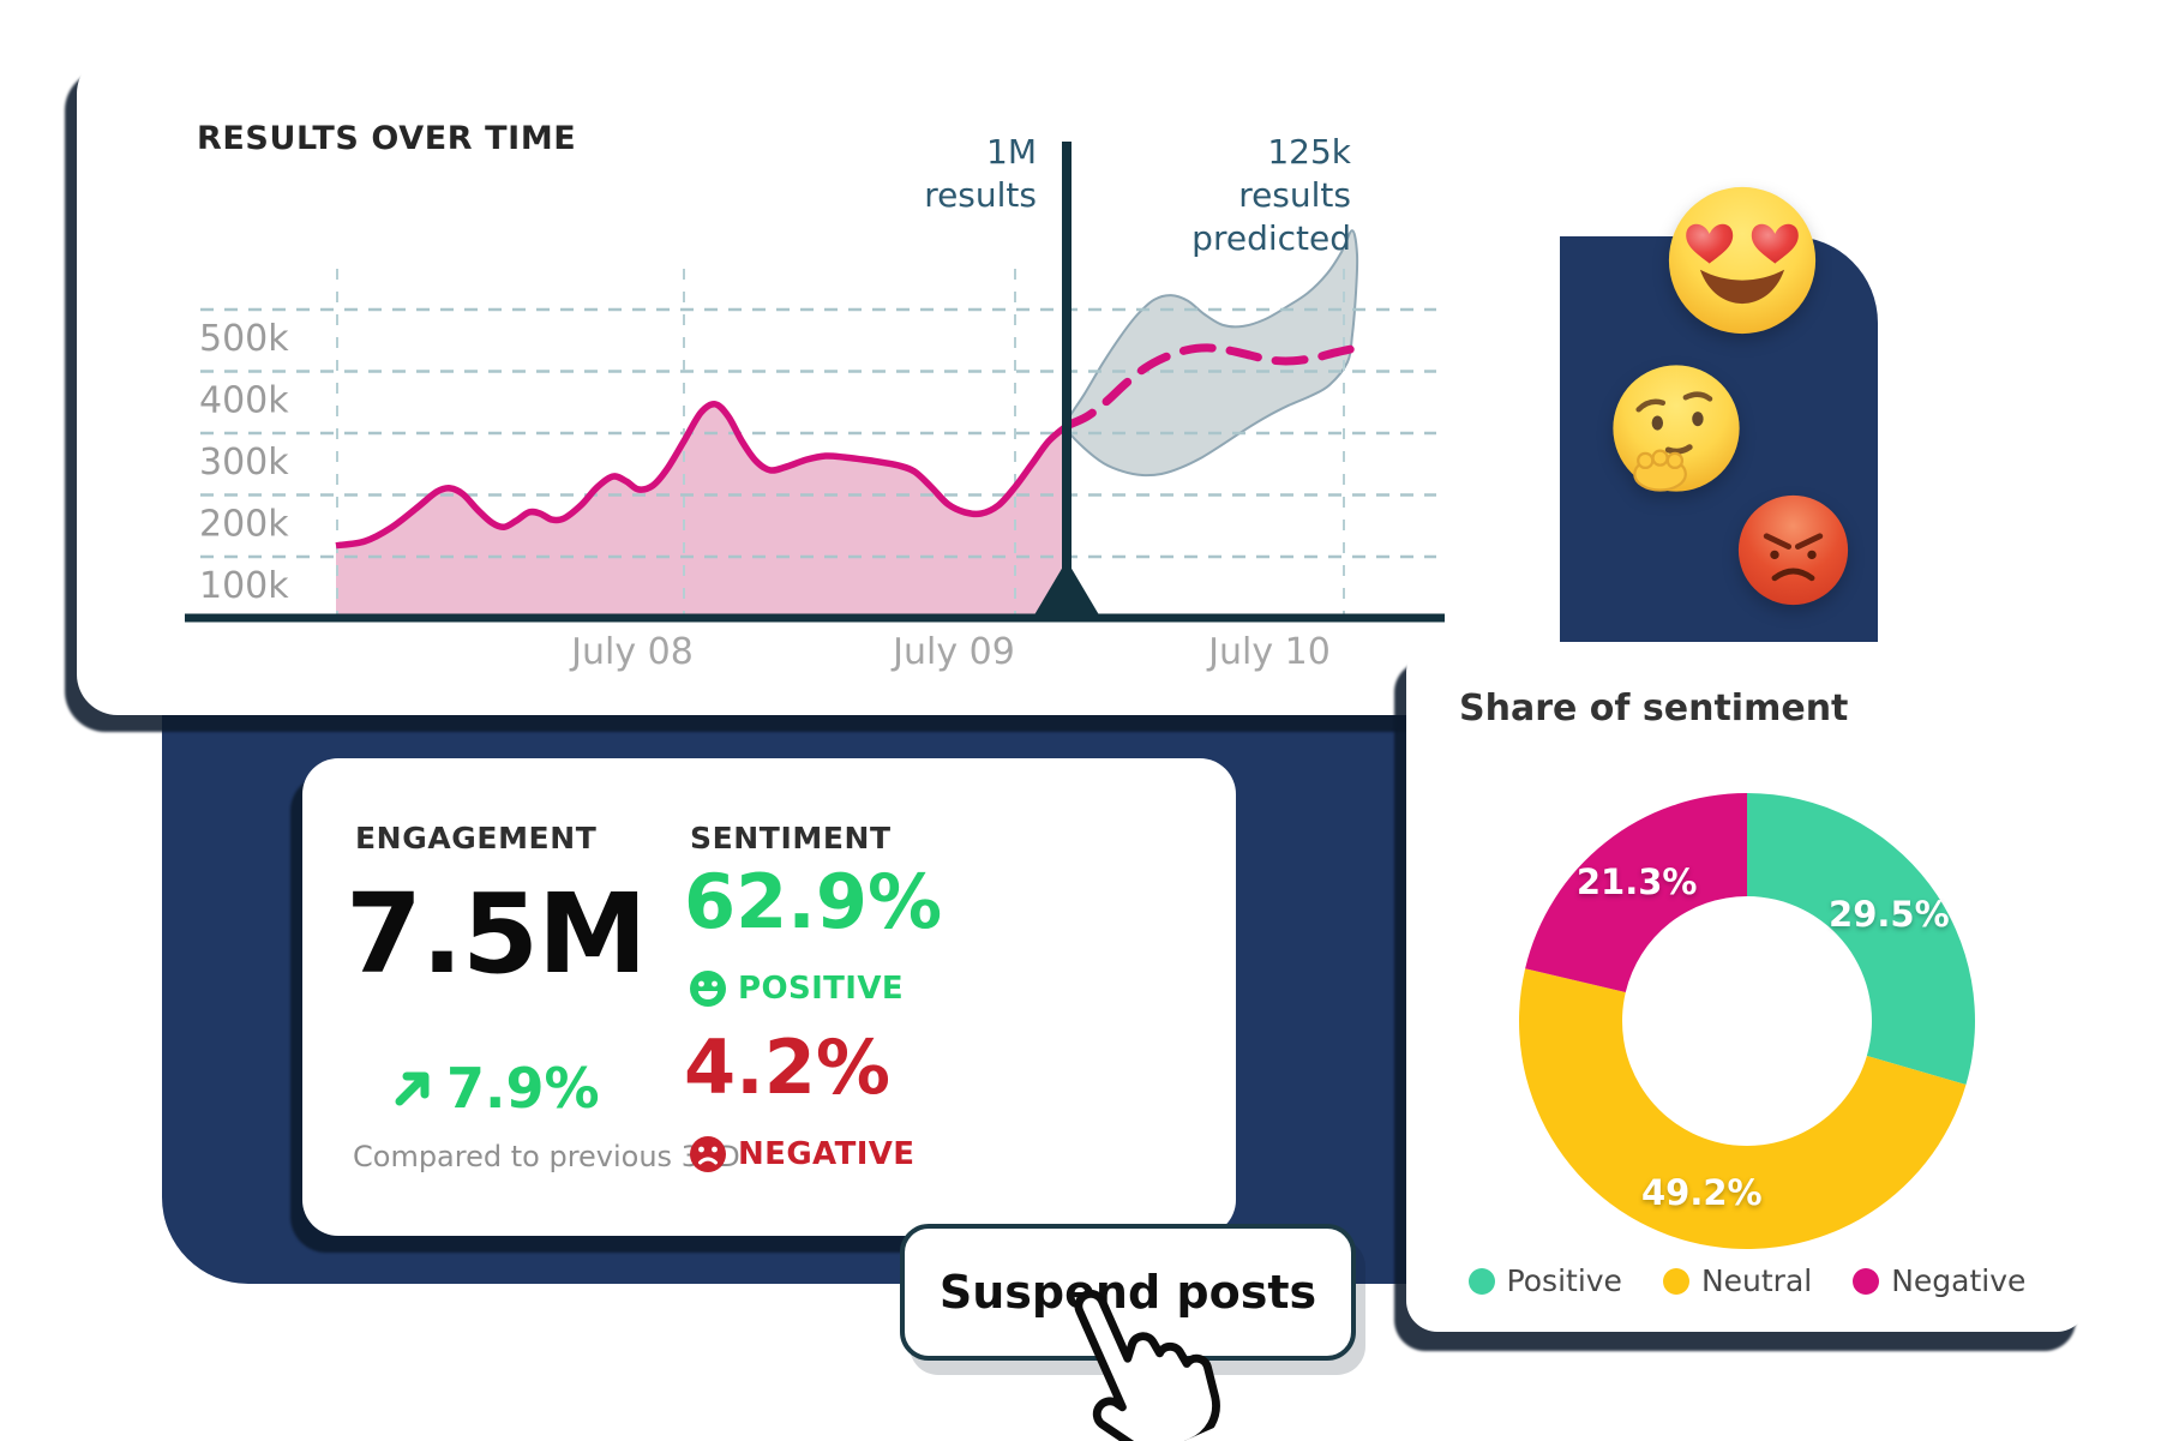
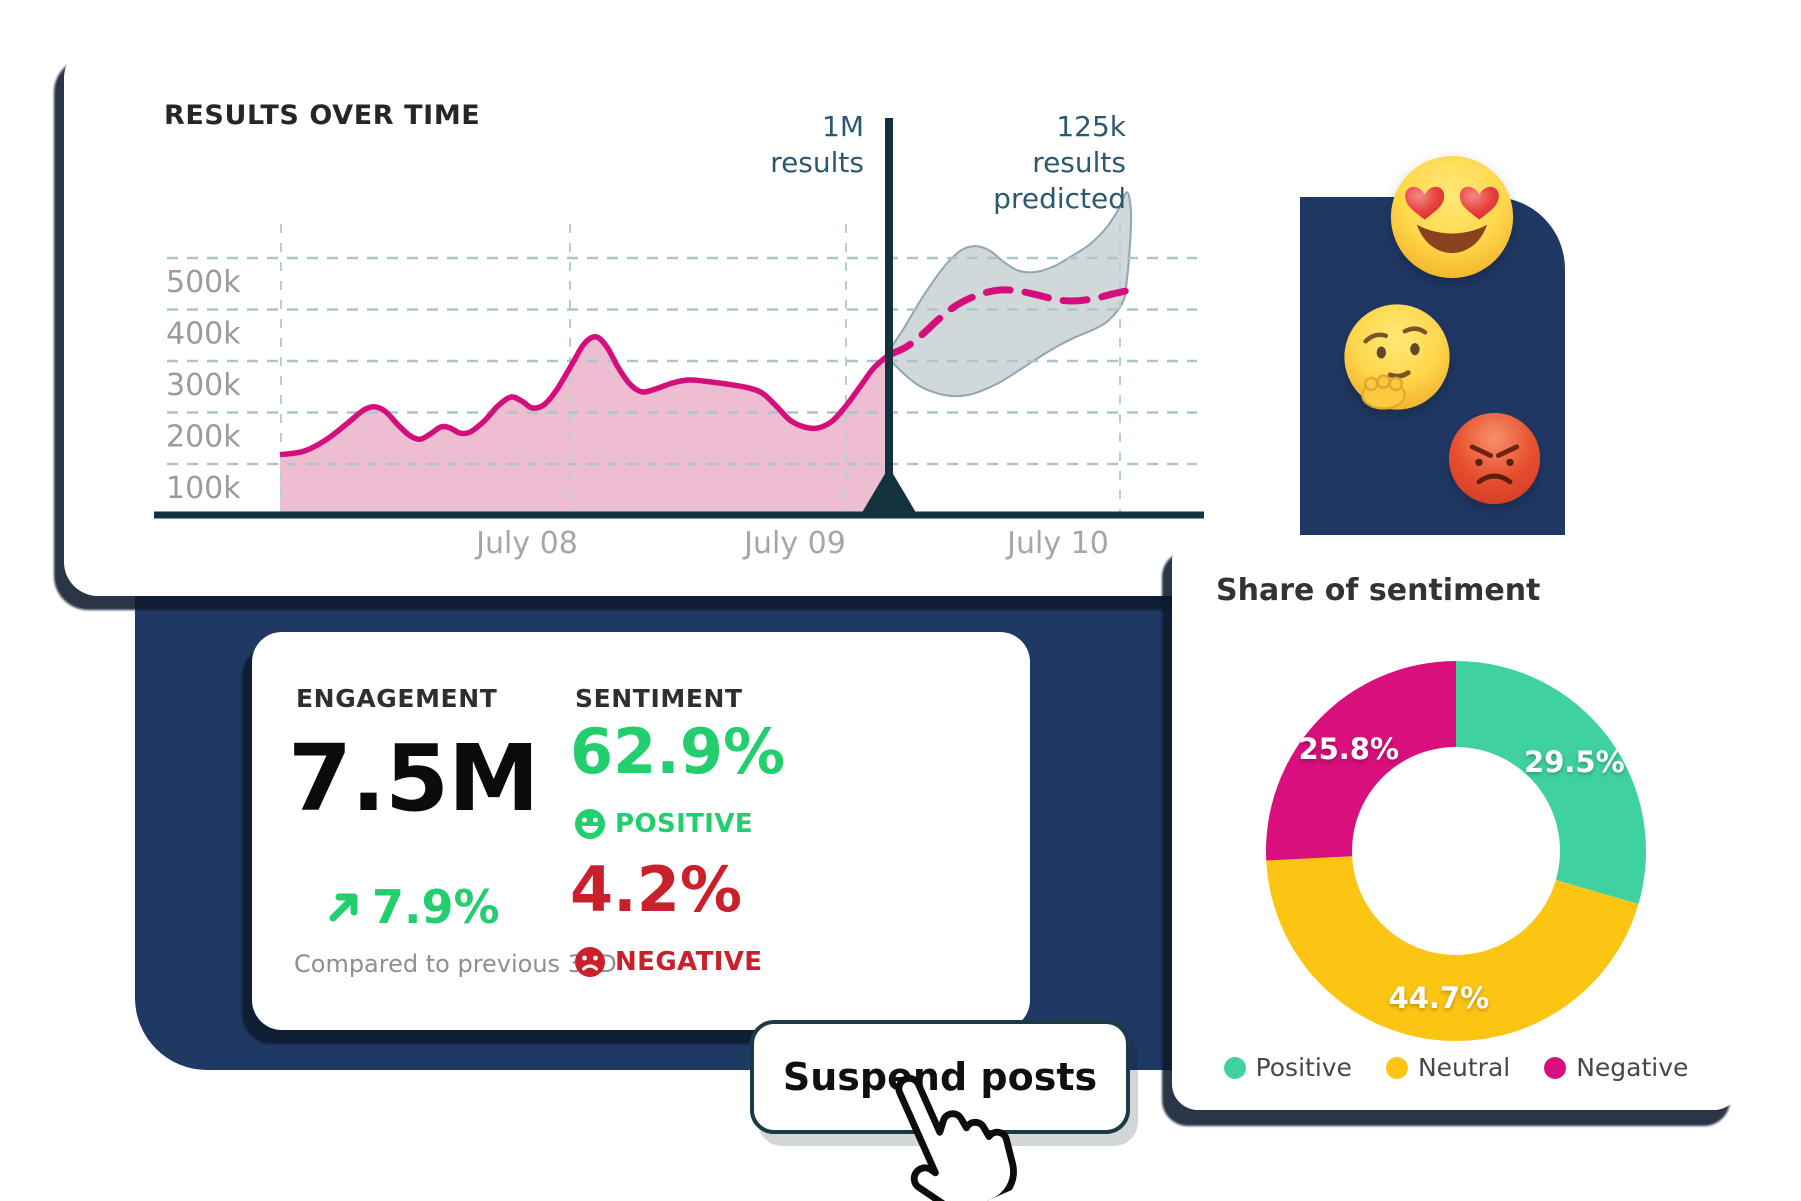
Share of sentiment/Neutral: 49.2% -> 44.7%
Share of sentiment/Negative: 21.3% -> 25.8%
